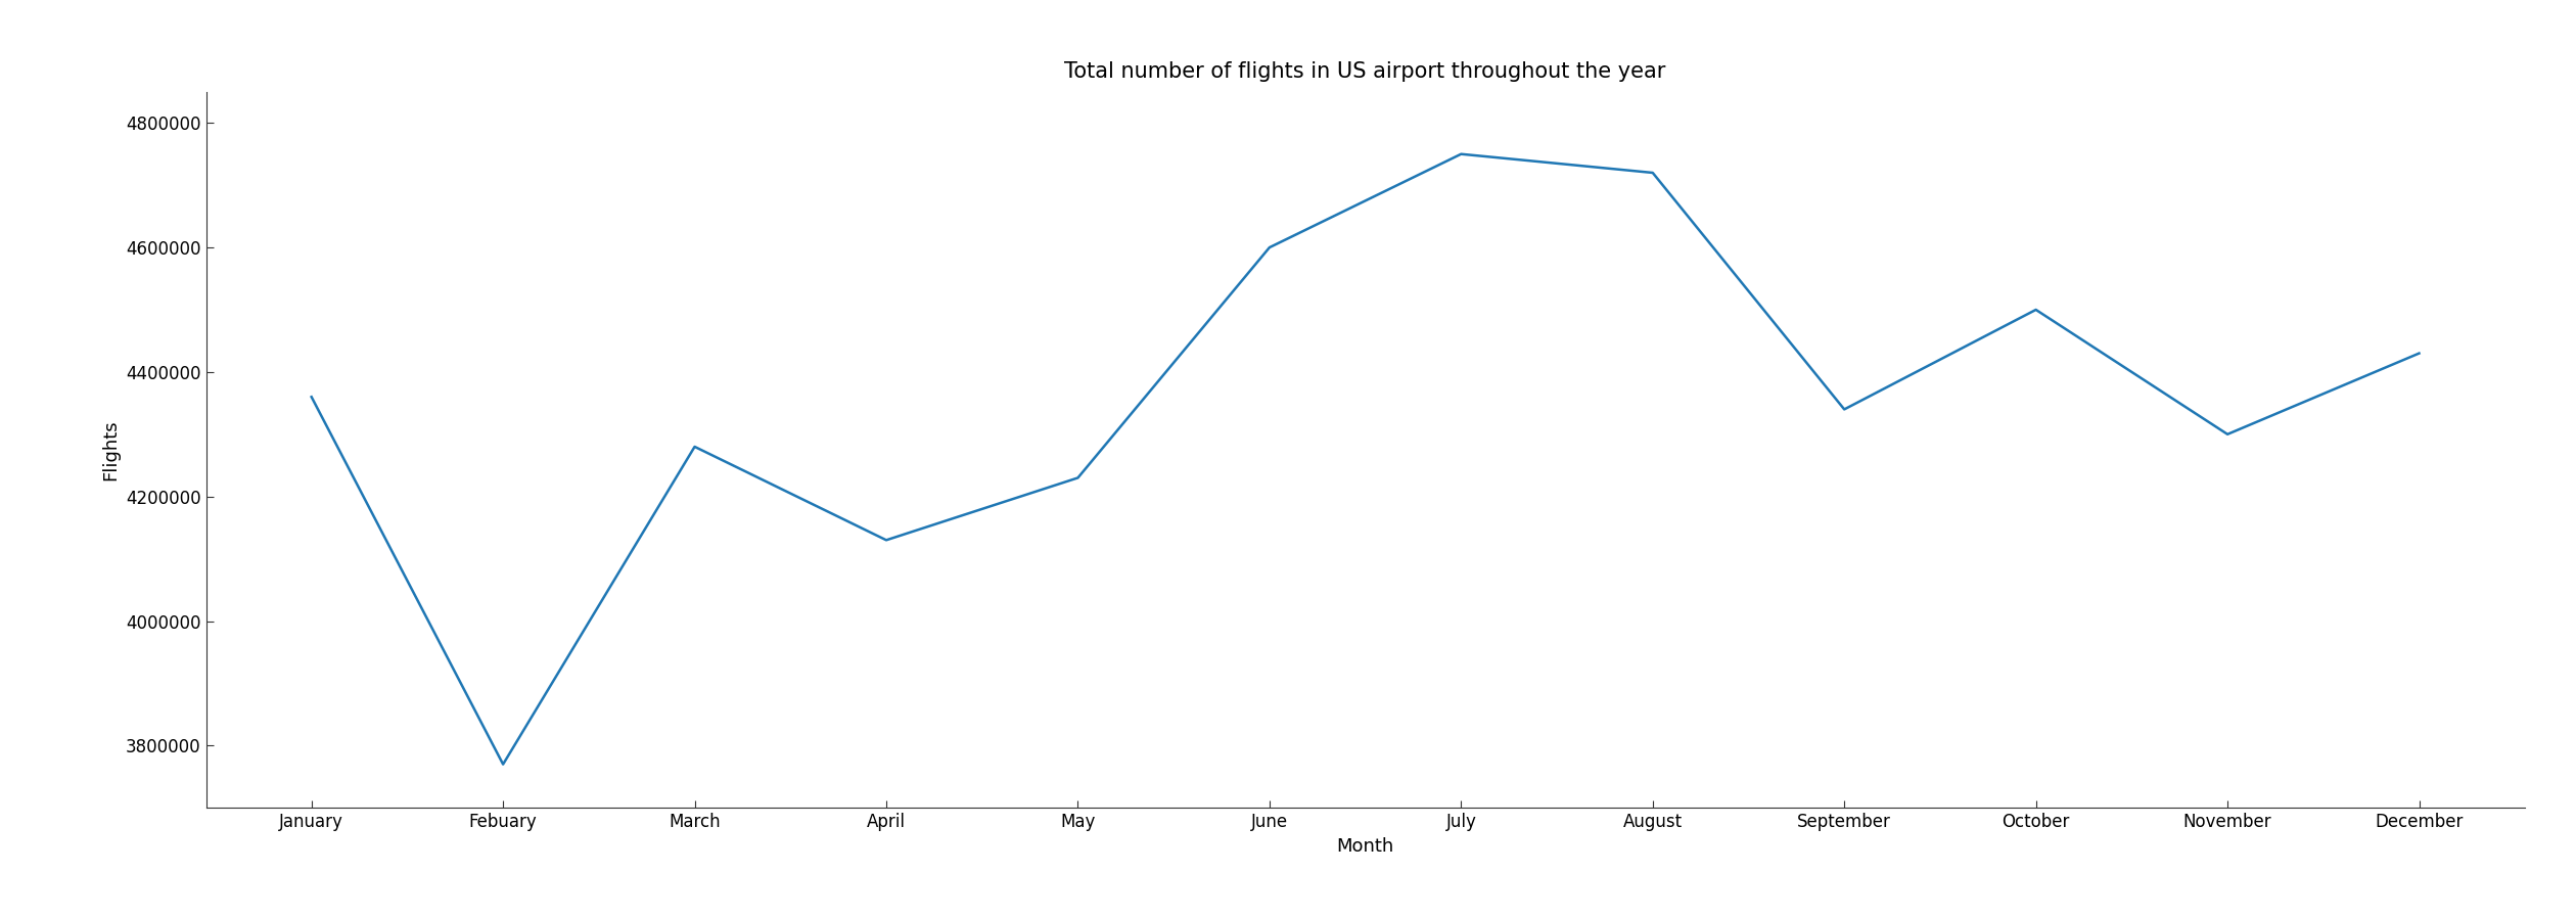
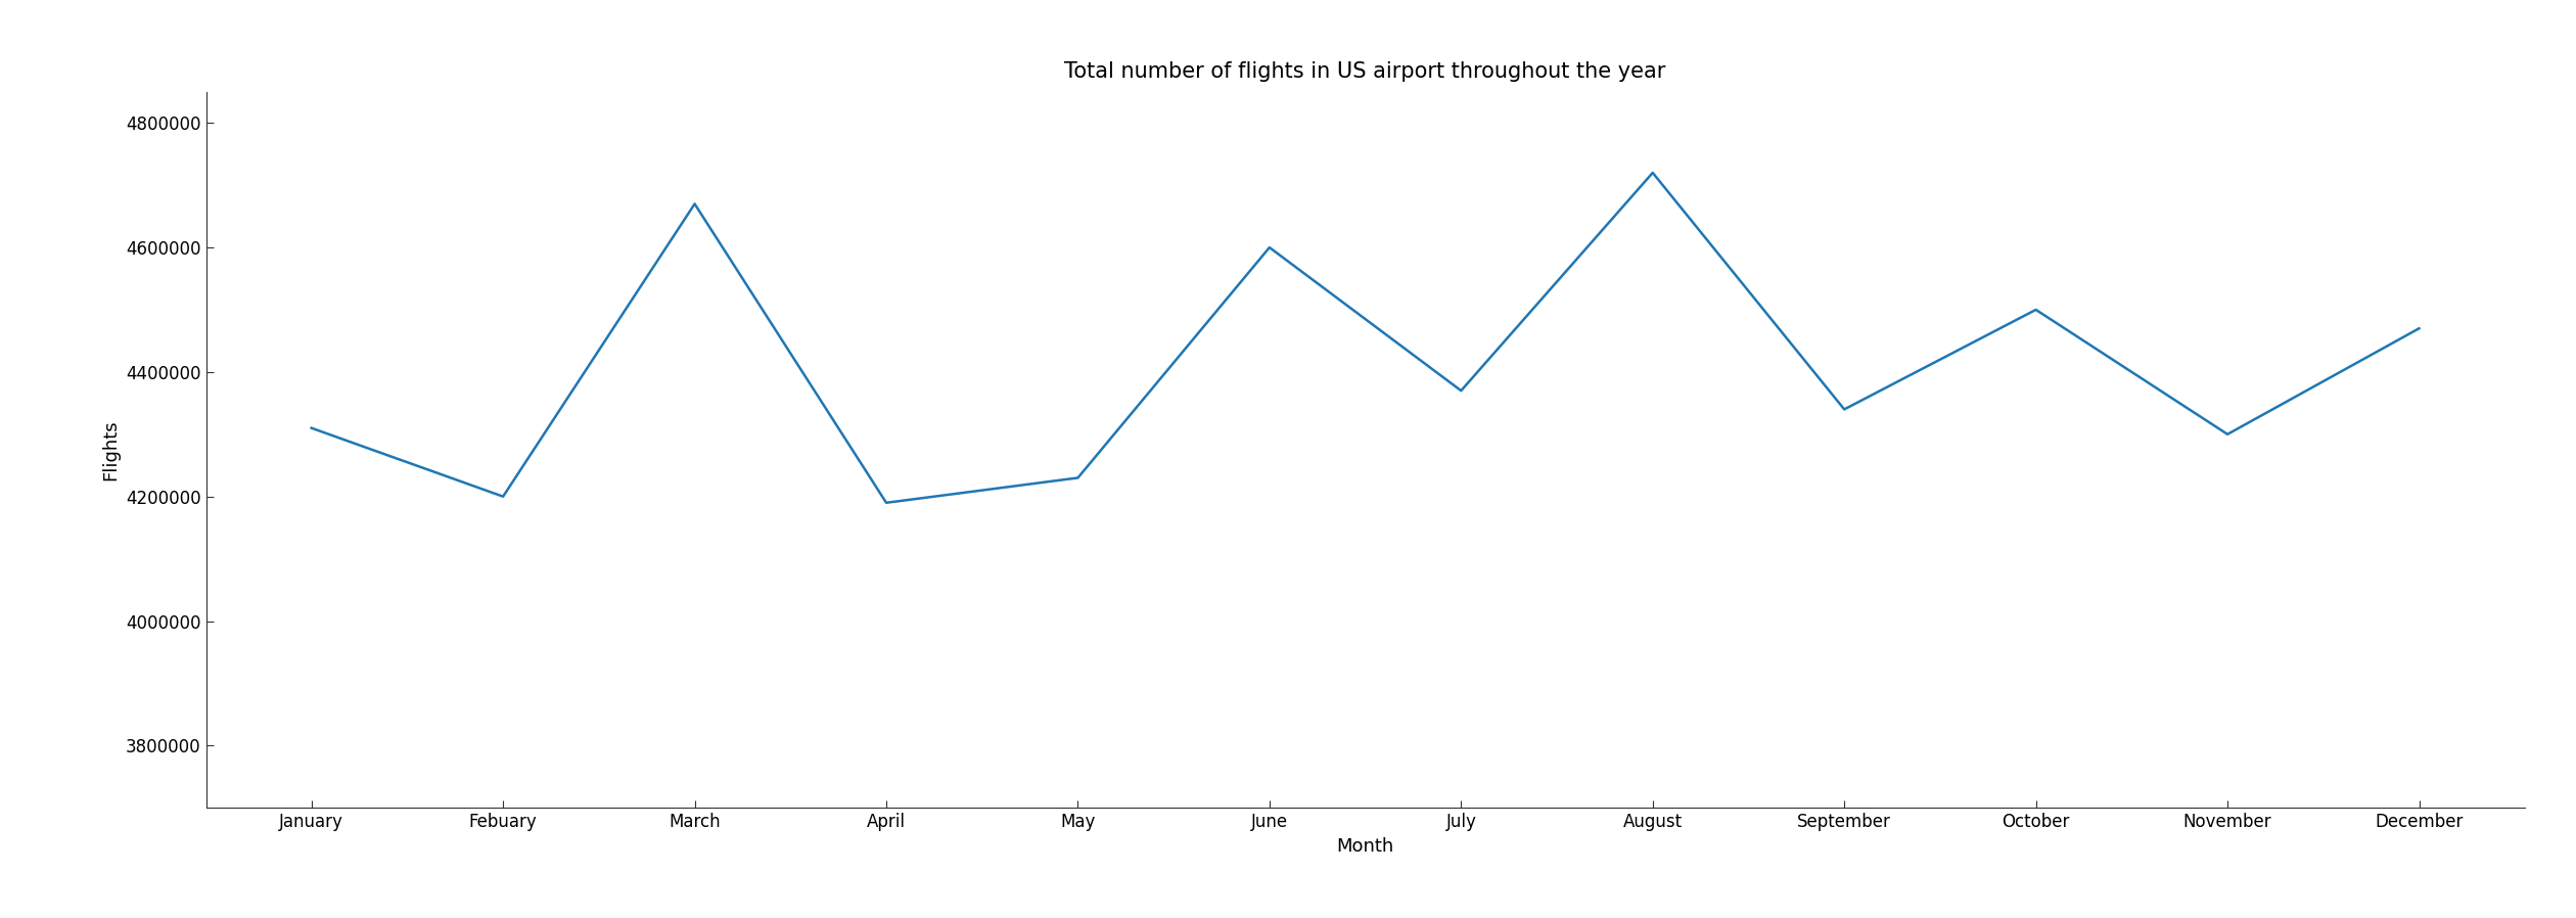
January: 4360000 -> 4310000
Febuary: 3770000 -> 4200000
March: 4280000 -> 4670000
April: 4130000 -> 4190000
July: 4750000 -> 4370000
December: 4430000 -> 4470000
